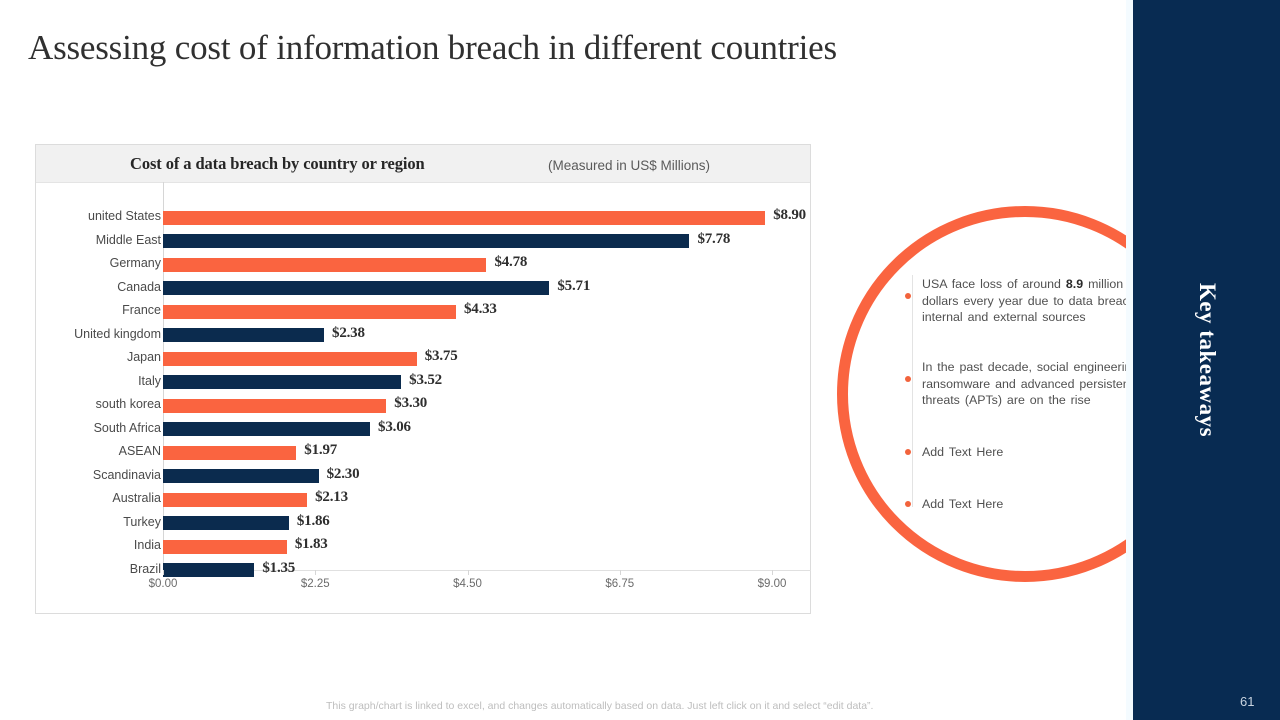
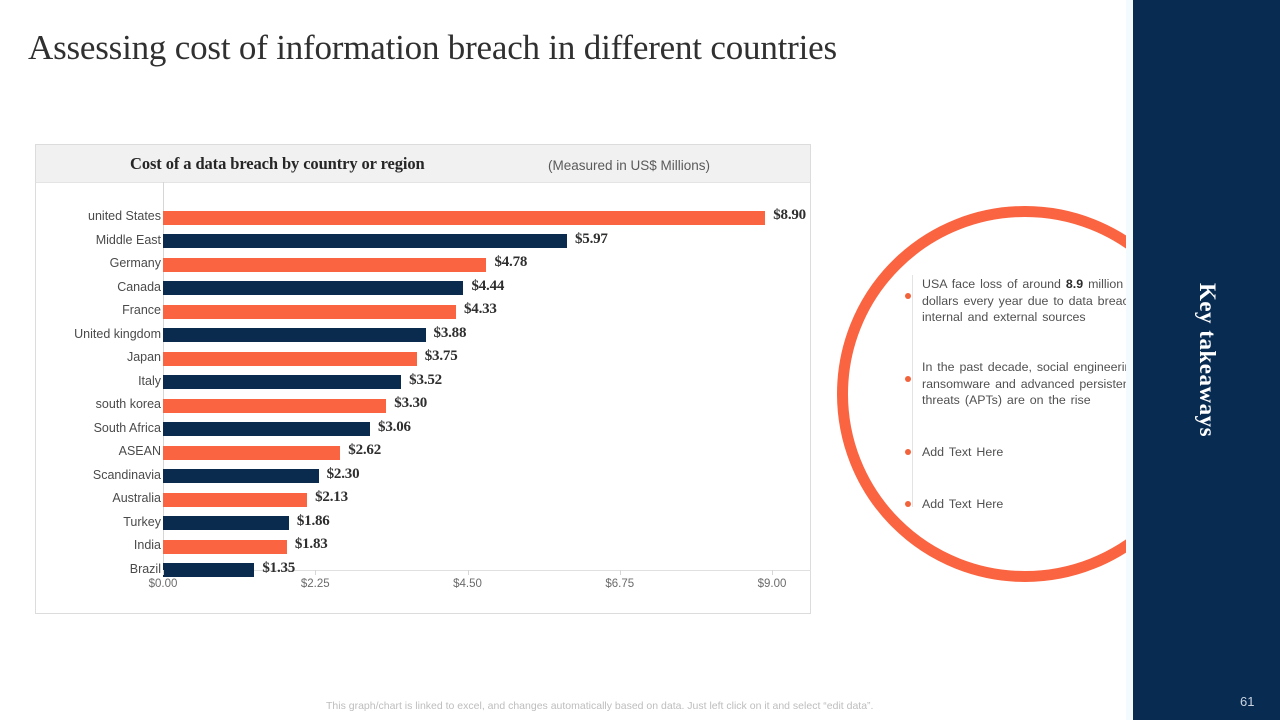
Middle East: $7.78 -> $5.97
Canada: $5.71 -> $4.44
United kingdom: $2.38 -> $3.88
ASEAN: $1.97 -> $2.62
